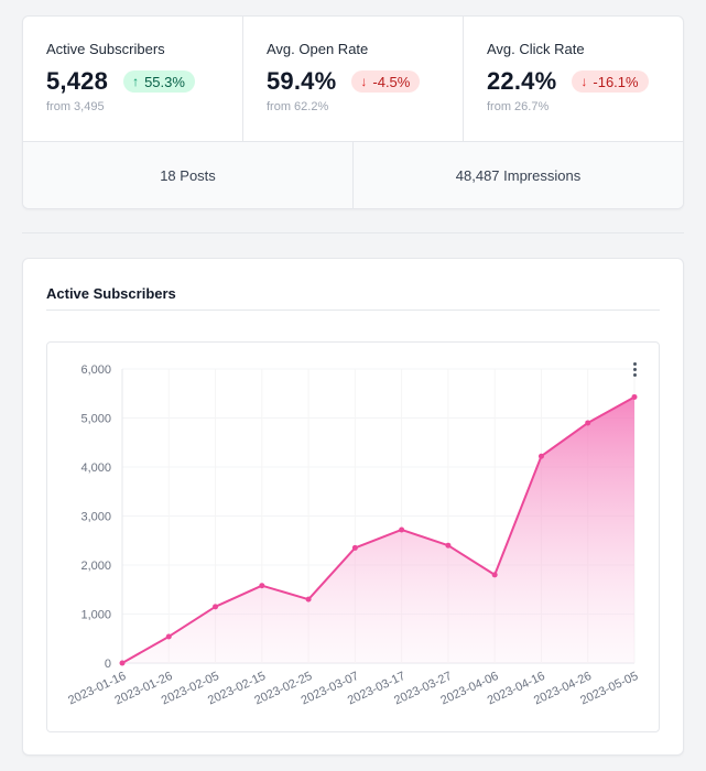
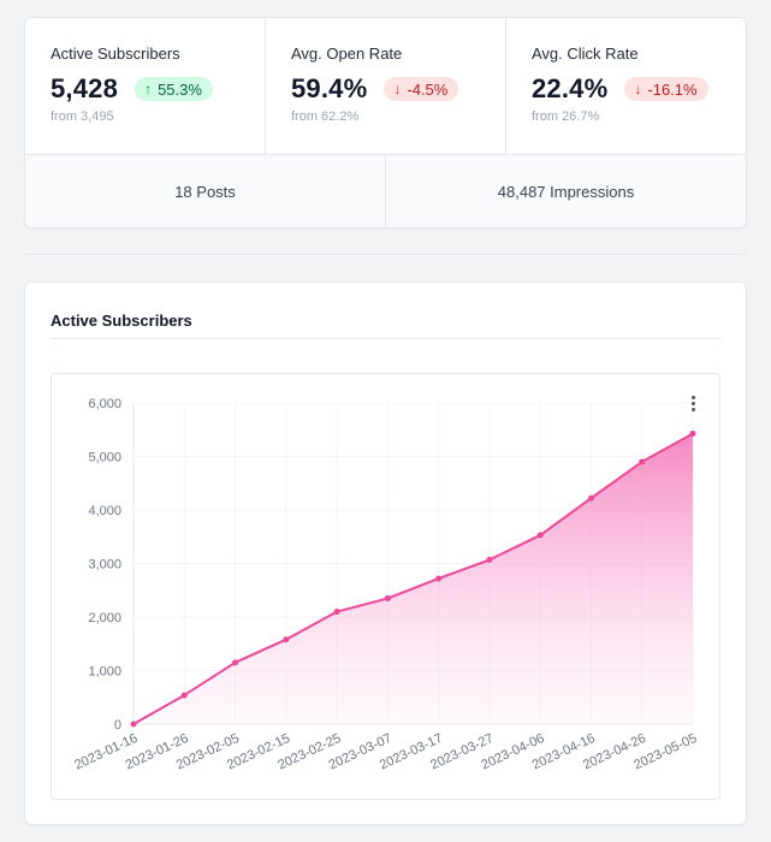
2023-02-25: 1300 -> 2100
2023-03-27: 2400 -> 3100
2023-04-06: 1800 -> 3500
